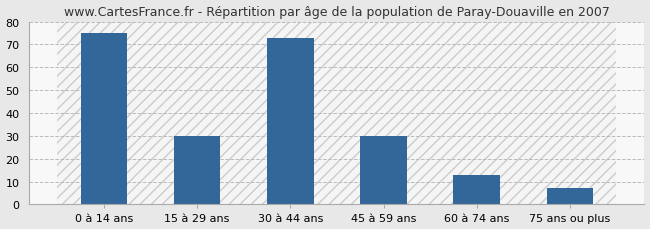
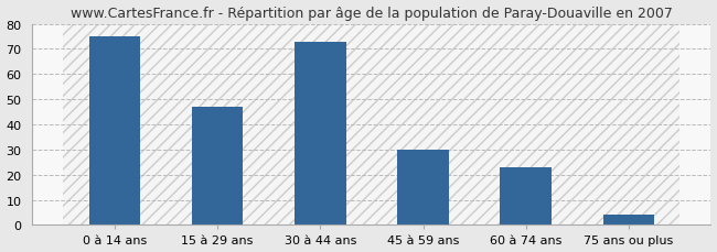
15 à 29 ans: 30 -> 47
60 à 74 ans: 13 -> 23
75 ans ou plus: 7 -> 4
